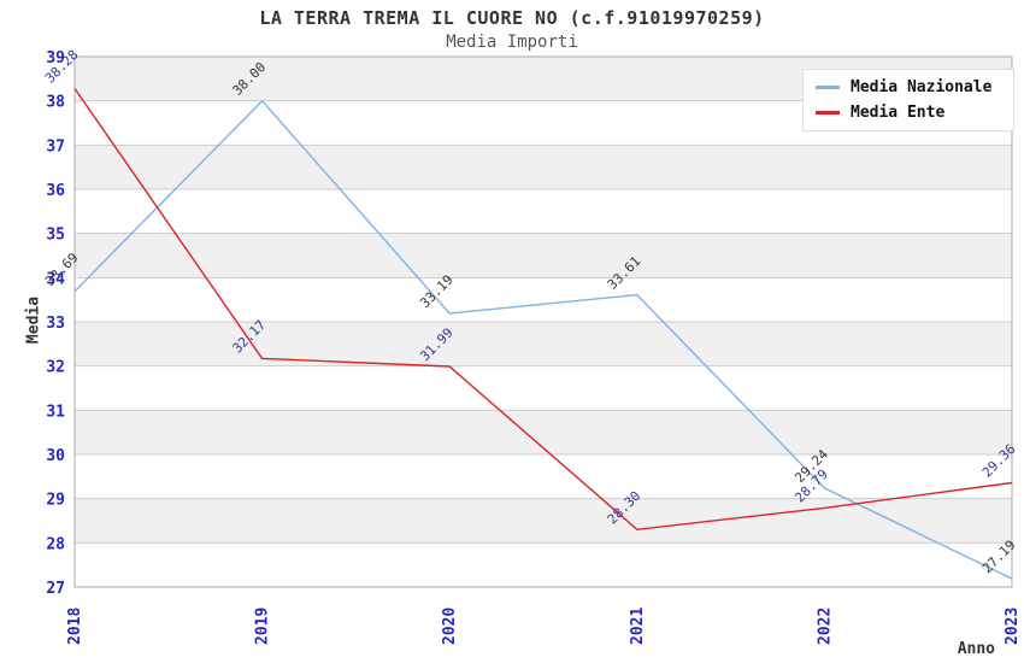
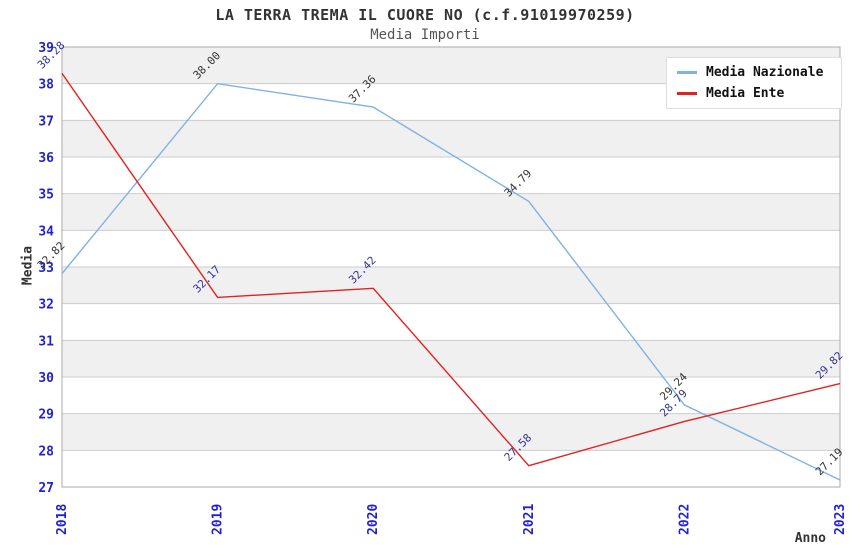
Media Nazionale/2018: 33.69 -> 32.82
Media Nazionale/2020: 33.19 -> 37.36
Media Ente/2020: 31.99 -> 32.42
Media Nazionale/2021: 33.61 -> 34.79
Media Ente/2021: 28.30 -> 27.58
Media Ente/2023: 29.36 -> 29.82
